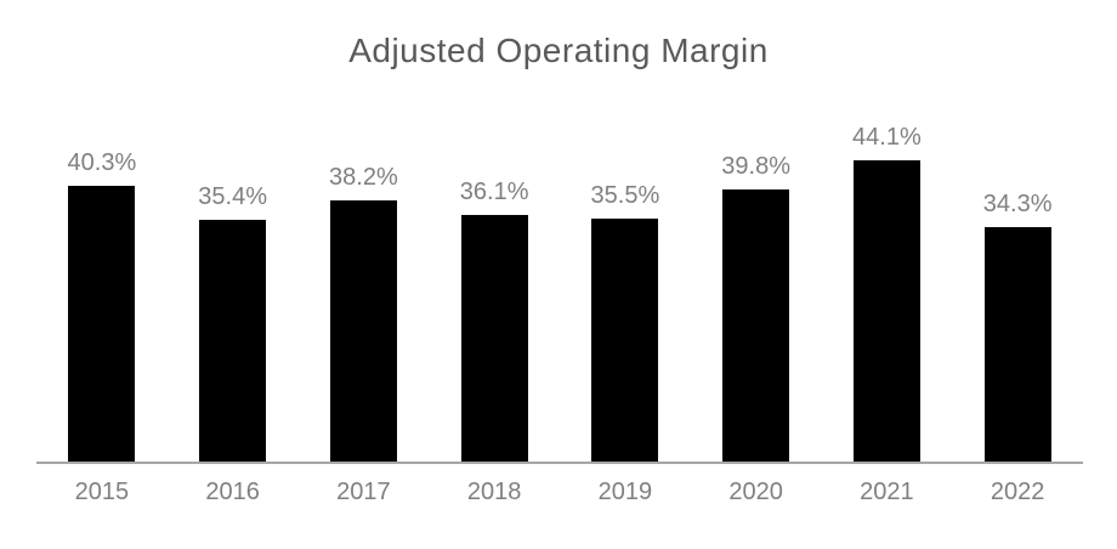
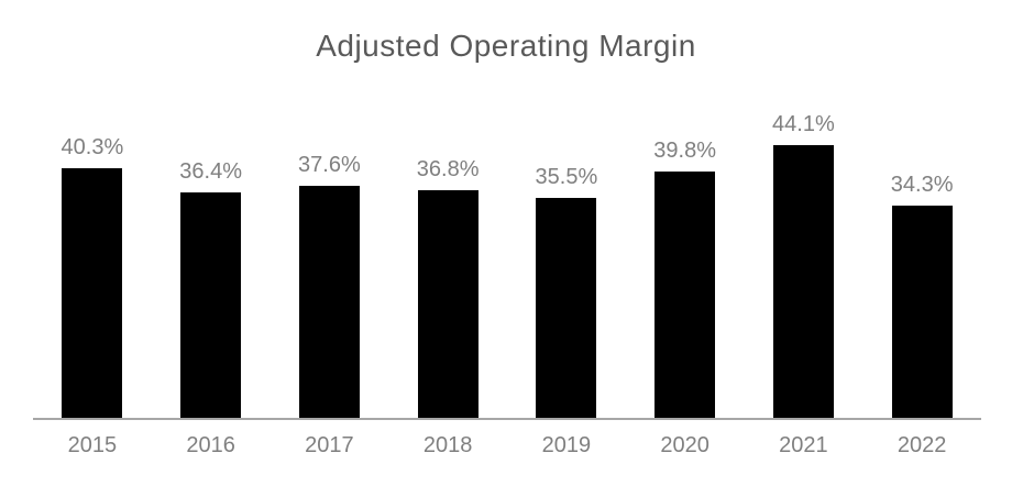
2016: 35.4% -> 36.4%
2017: 38.2% -> 37.6%
2018: 36.1% -> 36.8%
